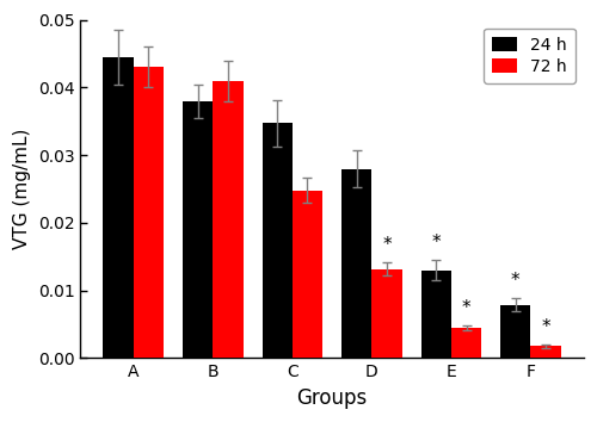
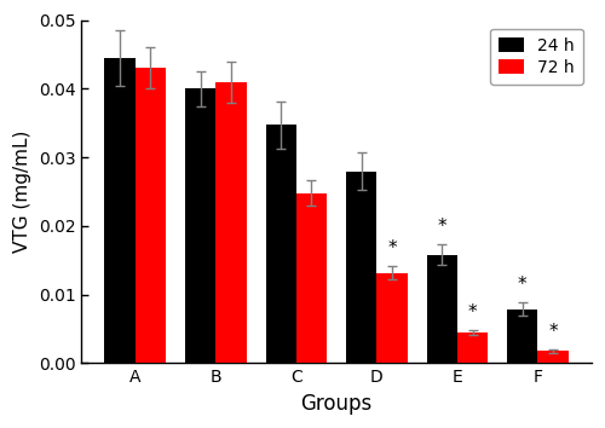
24 h/B: 0.0380 -> 0.0400
24 h/E: 0.0130 -> 0.0158
